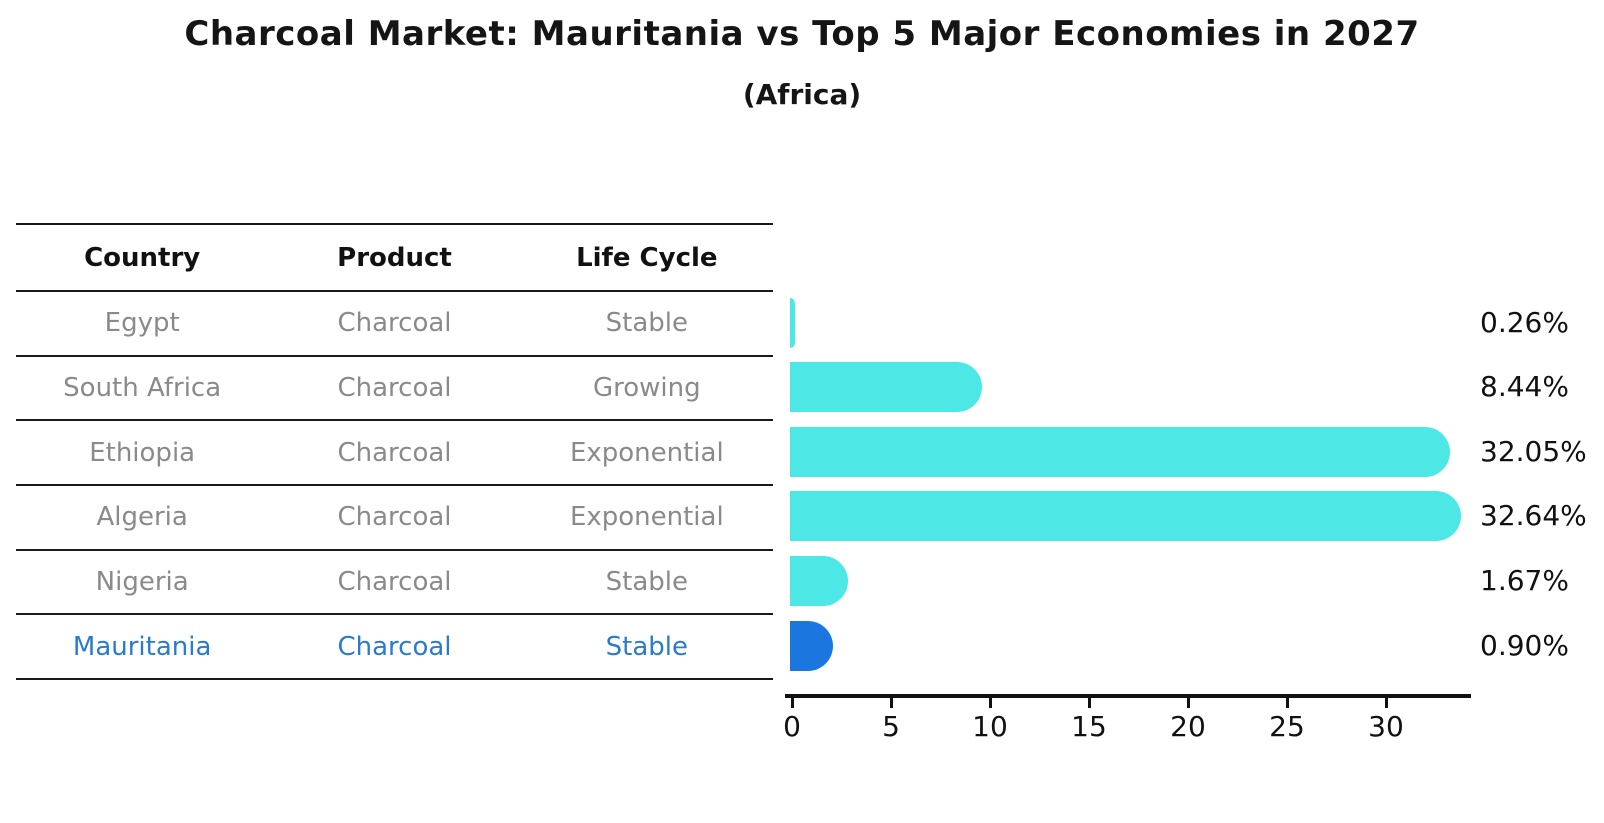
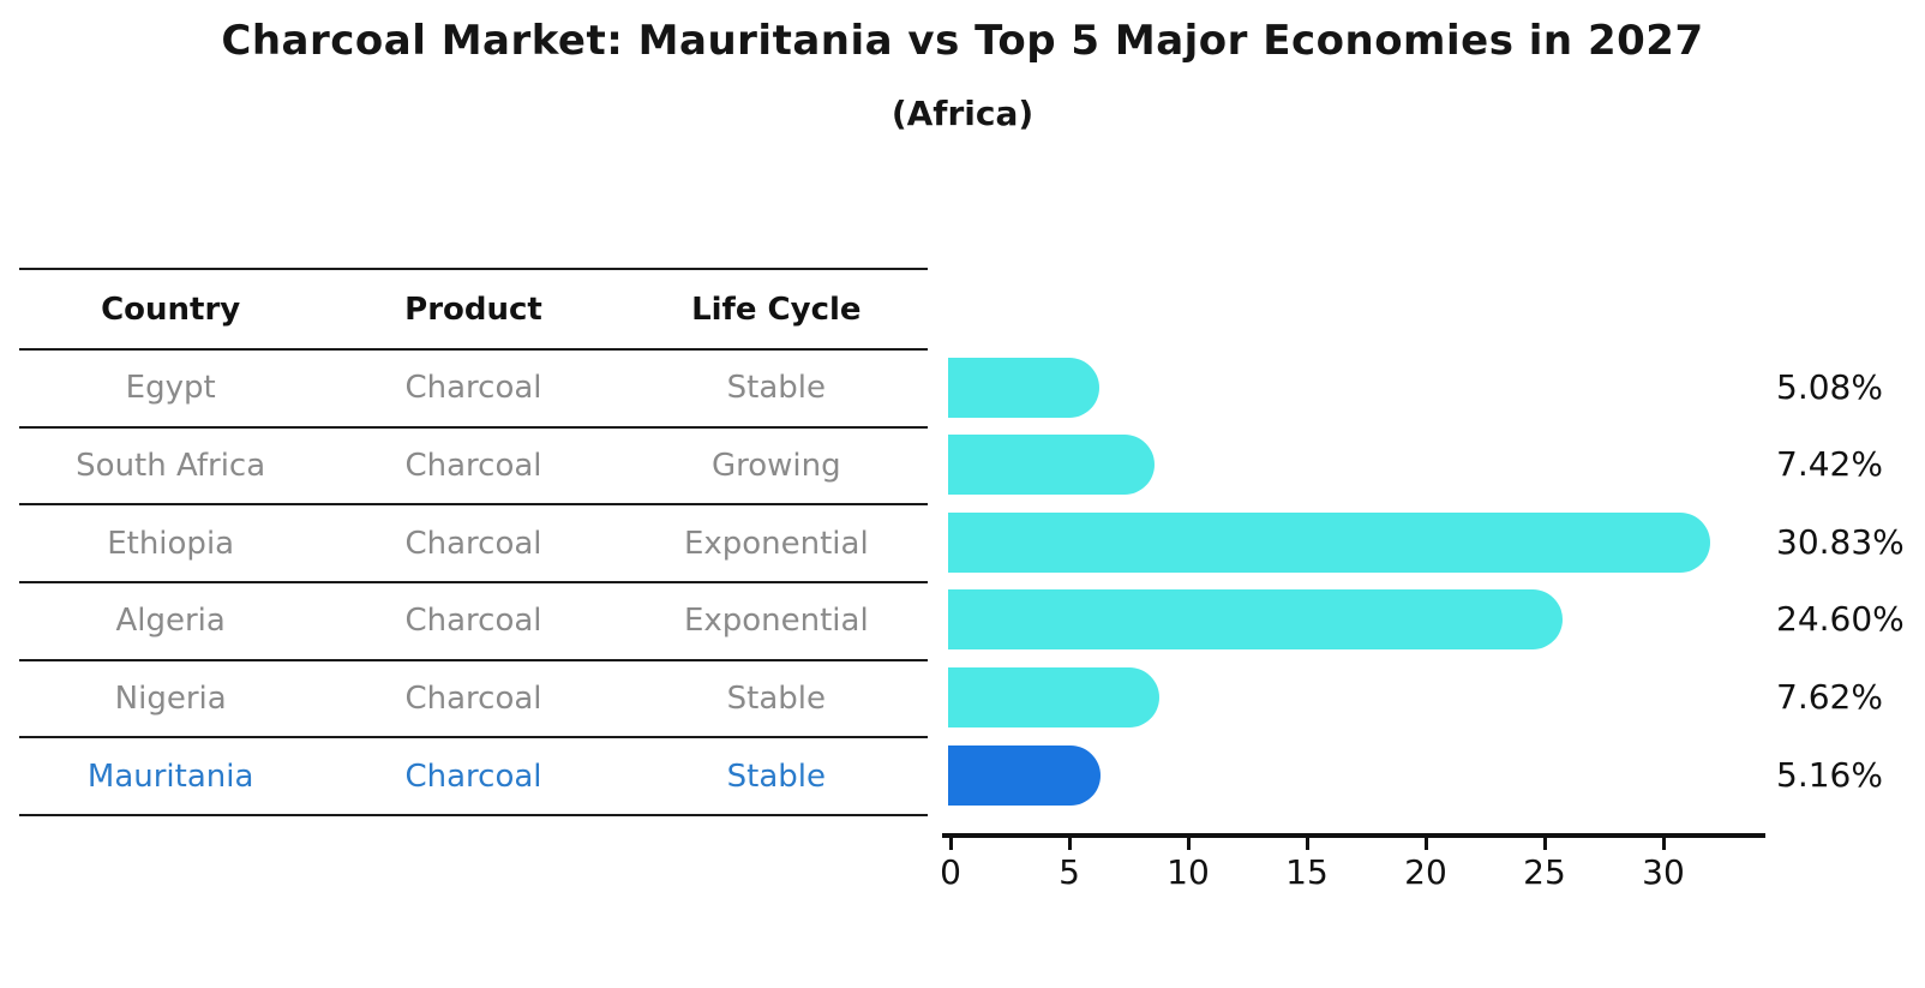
Egypt: 0.26% -> 5.08%
South Africa: 8.44% -> 7.42%
Ethiopia: 32.05% -> 30.83%
Algeria: 32.64% -> 24.60%
Nigeria: 1.67% -> 7.62%
Mauritania: 0.90% -> 5.16%
